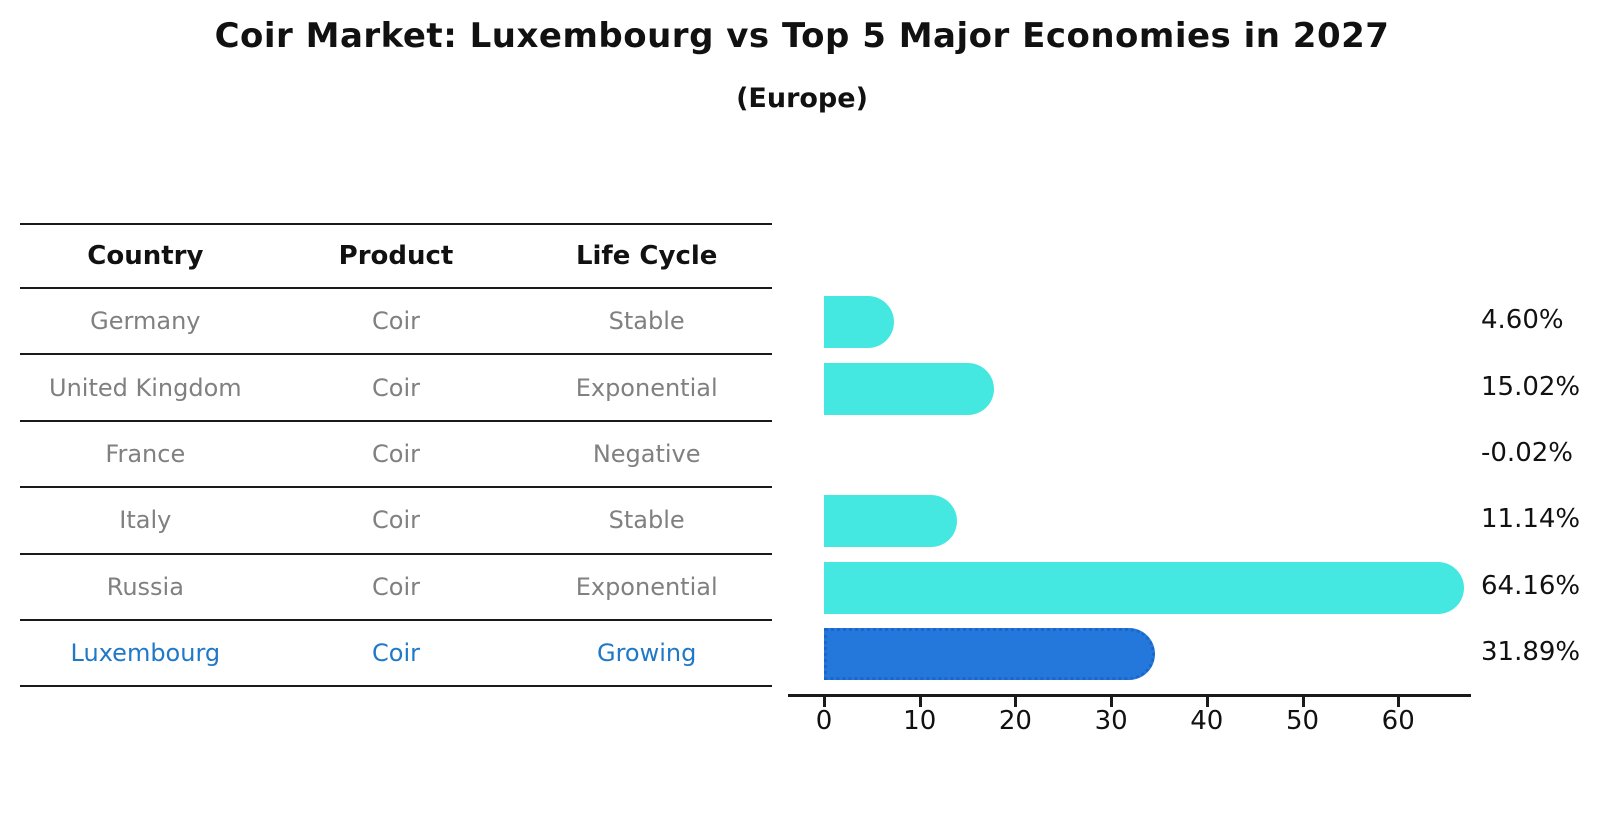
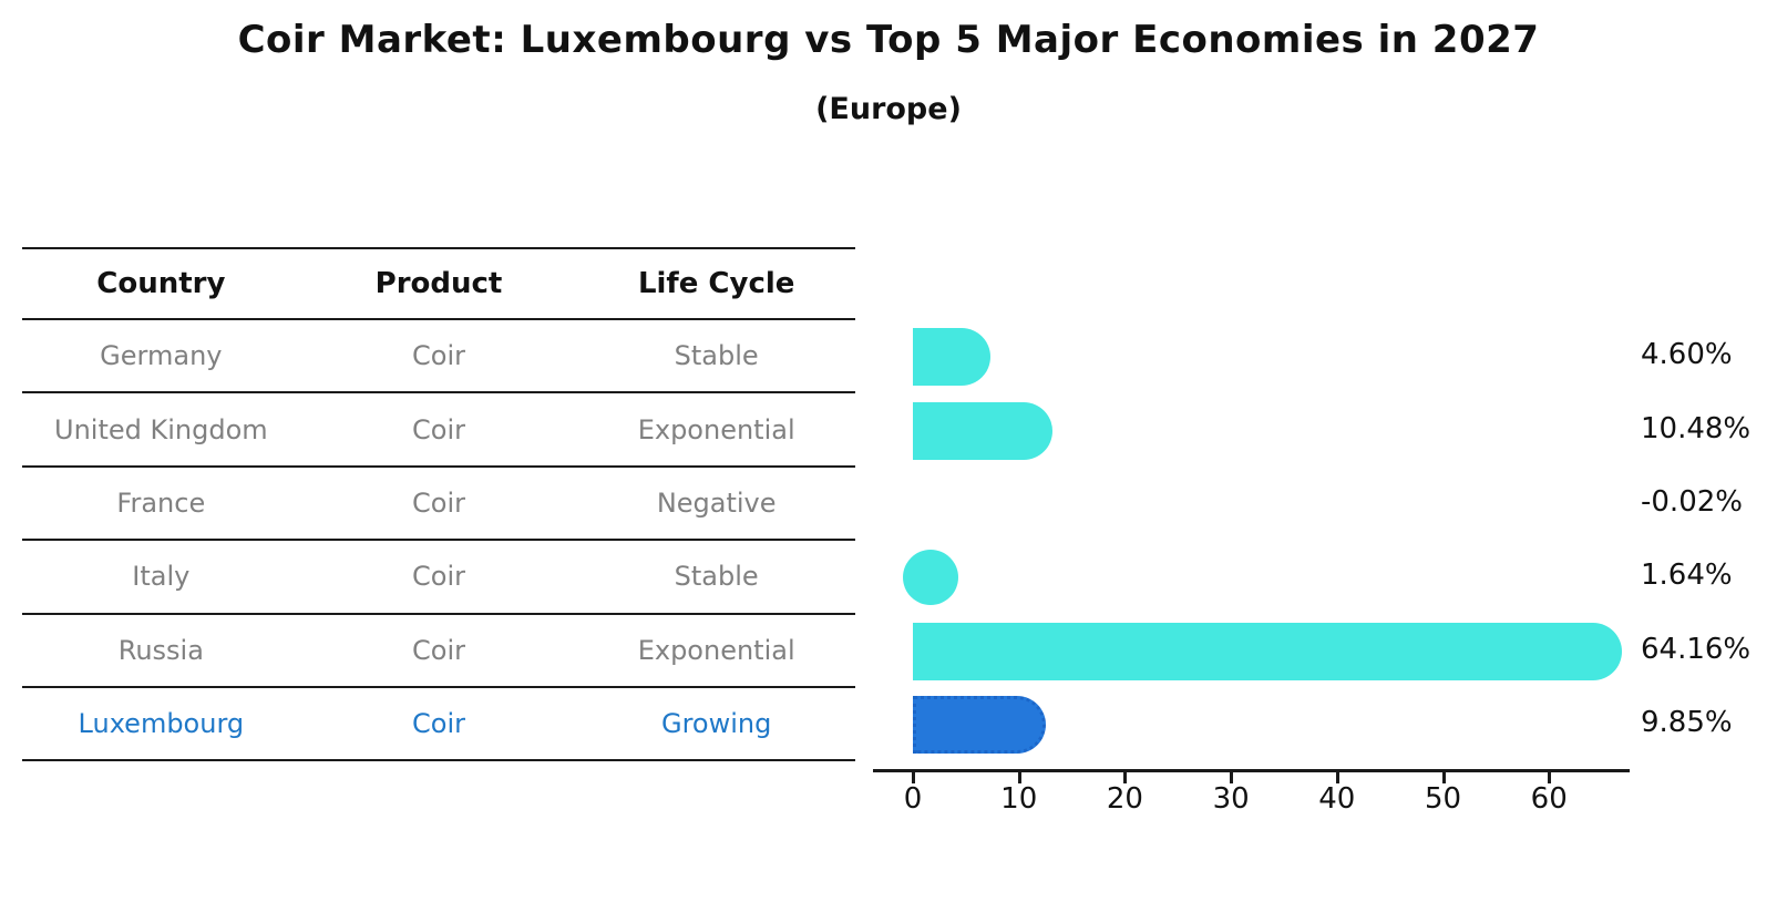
United Kingdom: 15.02% -> 10.48%
Italy: 11.14% -> 1.64%
Luxembourg: 31.89% -> 9.85%
